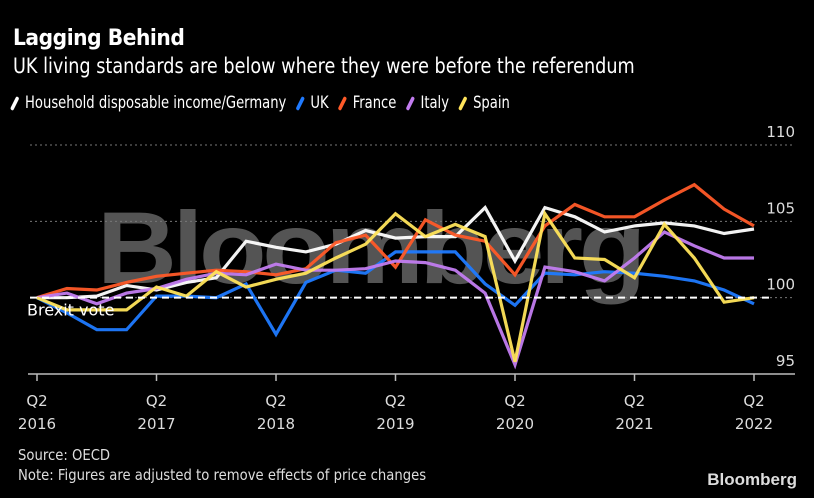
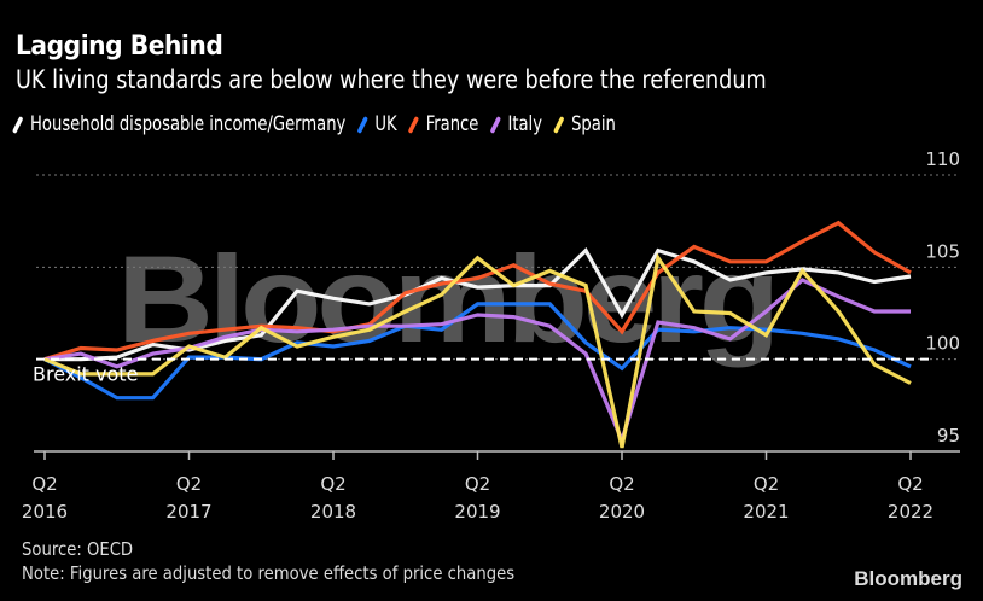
UK/Q2 2018: 97.6 -> 100.7
Italy/Q2 2018: 102.2 -> 101.6
France/Q2 2019: 102.0 -> 104.4
Spain/Q2 2020: 95.8 -> 95.2
Spain/Q2 2022: 100.0 -> 98.7
